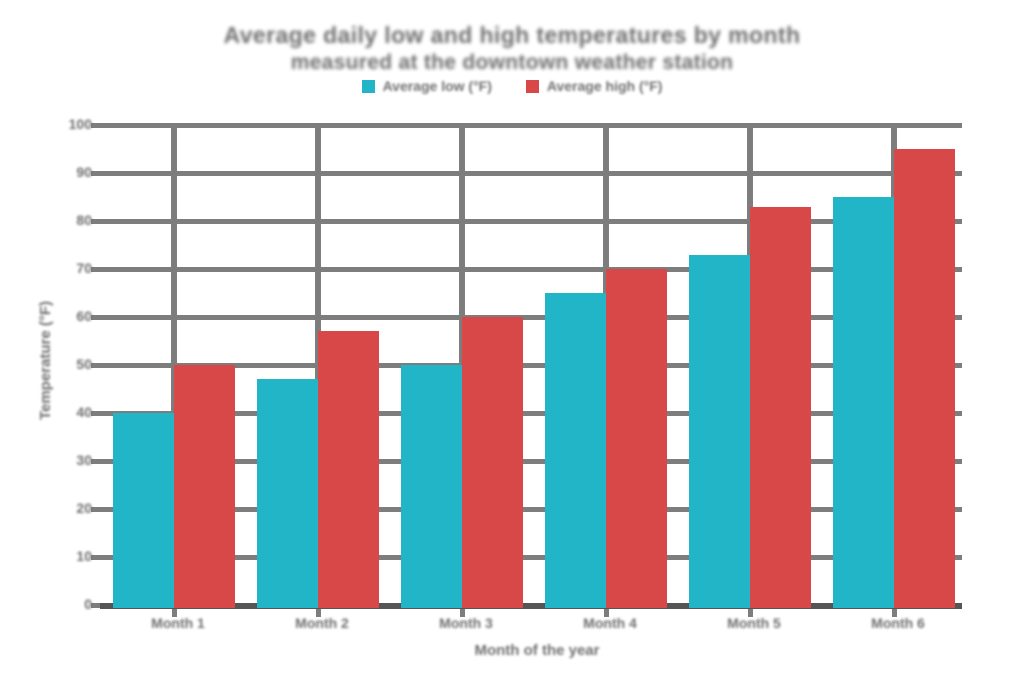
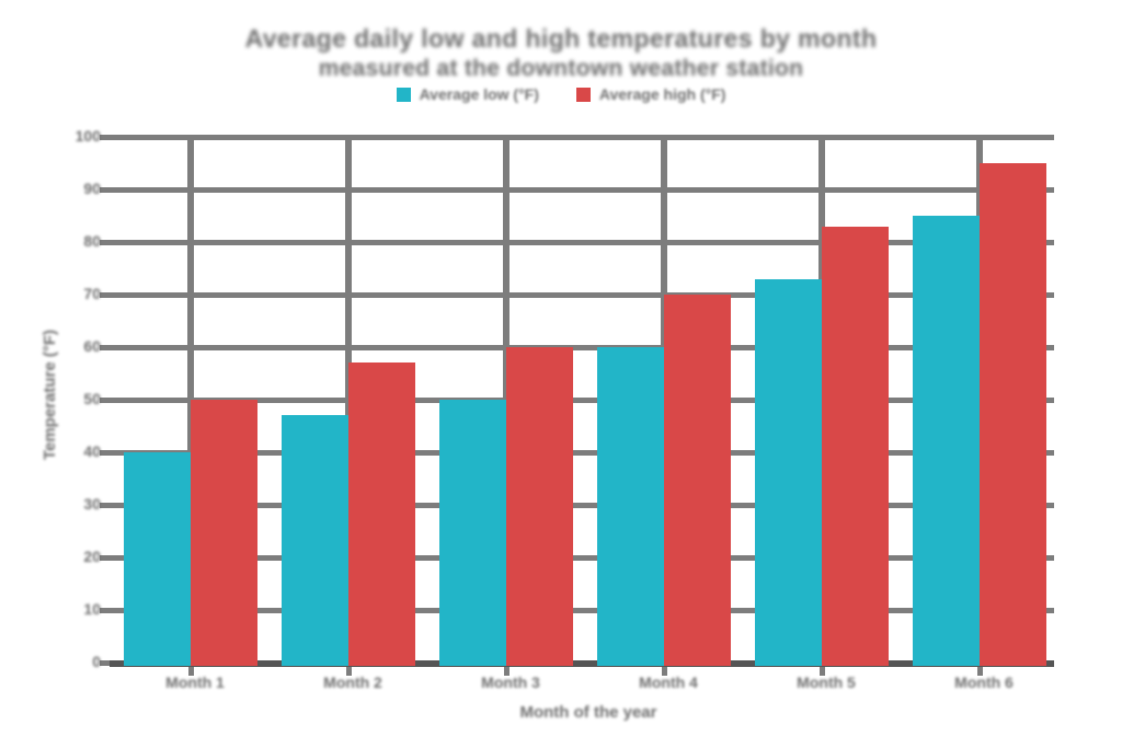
Average low (°F)/Month 4: 65 -> 60
